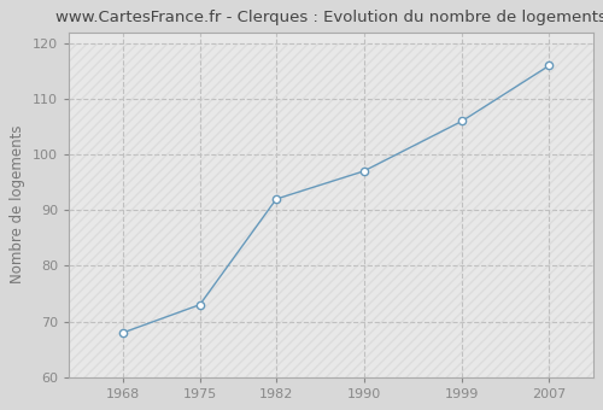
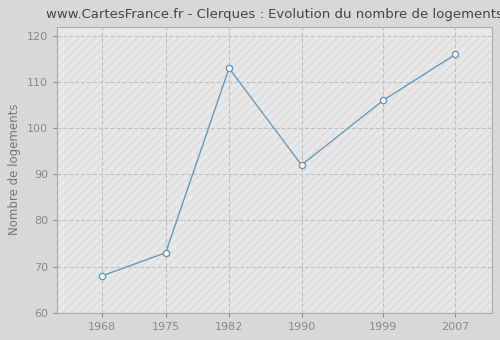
1982: 92 -> 113
1990: 97 -> 92
